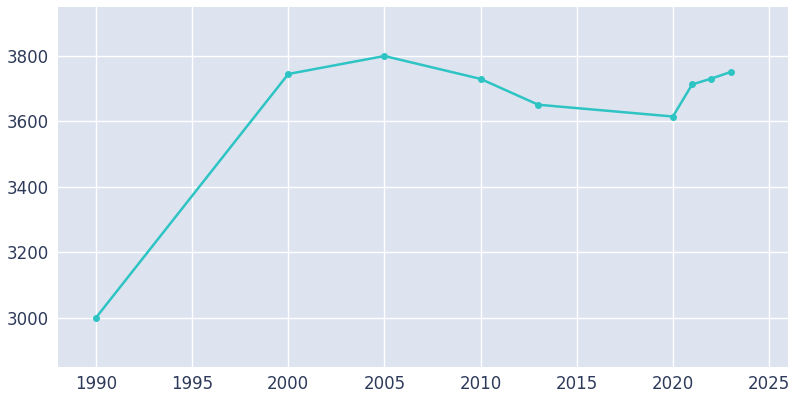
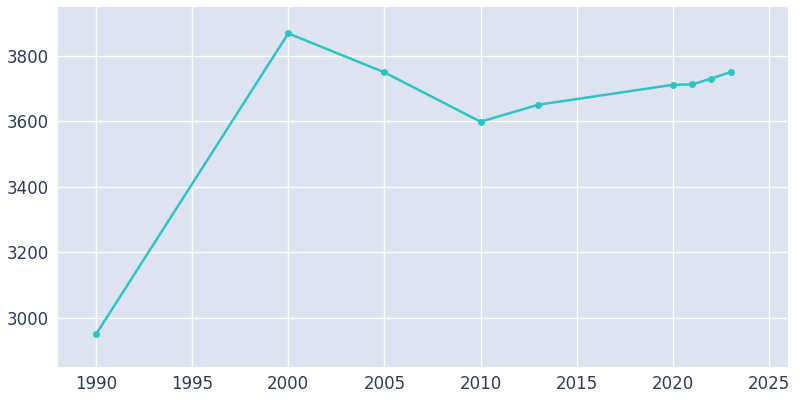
1990: 3000 -> 2949
2000: 3745 -> 3869
2005: 3800 -> 3750
2010: 3730 -> 3599
2020: 3615 -> 3712
